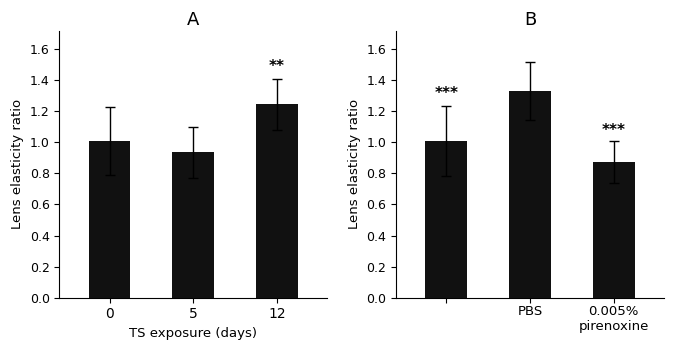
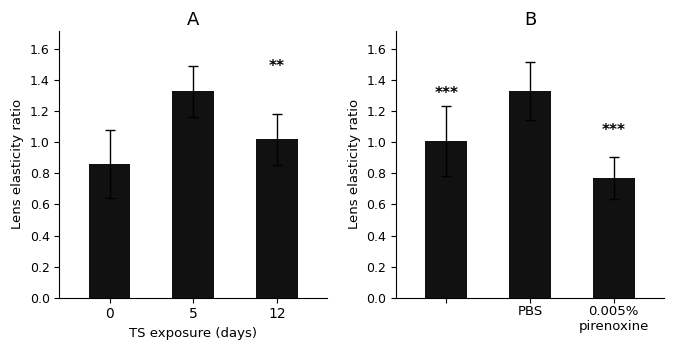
A/0: 1.01 -> 0.86
A/5: 0.94 -> 1.33
A/12: 1.25 -> 1.02
B/0.005% pirenoxine: 0.88 -> 0.77
